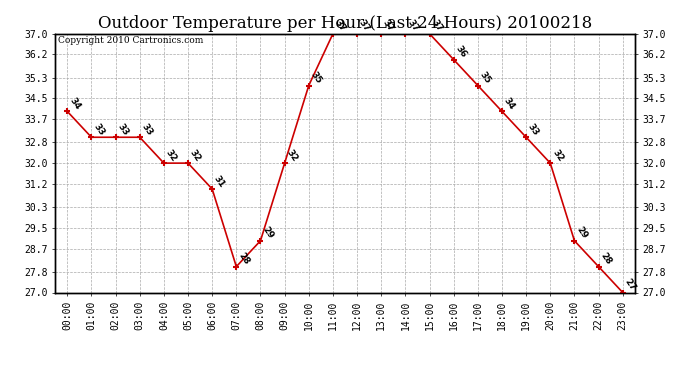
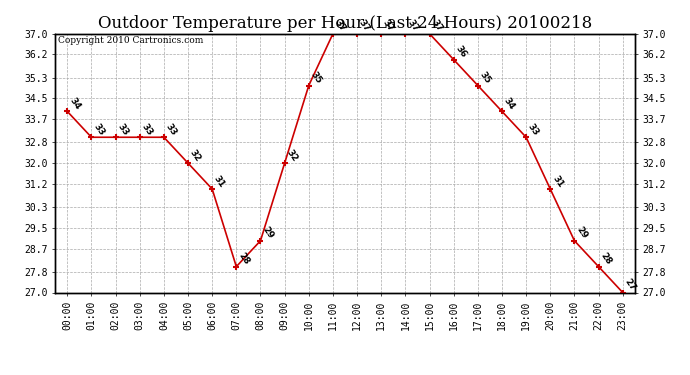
04:00: 32 -> 33
20:00: 32 -> 31
